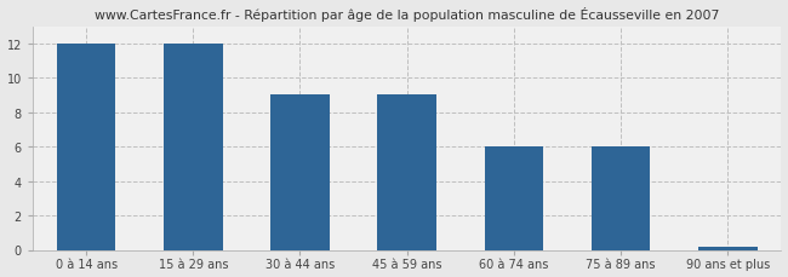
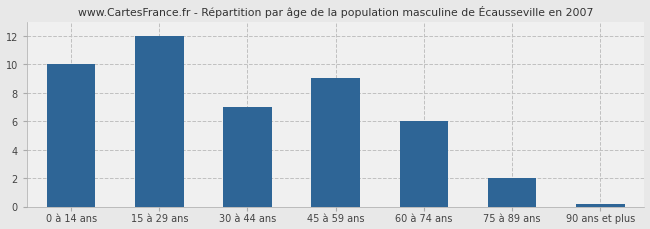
0 à 14 ans: 12.0 -> 10.0
30 à 44 ans: 9.0 -> 7.0
75 à 89 ans: 6.0 -> 2.0
